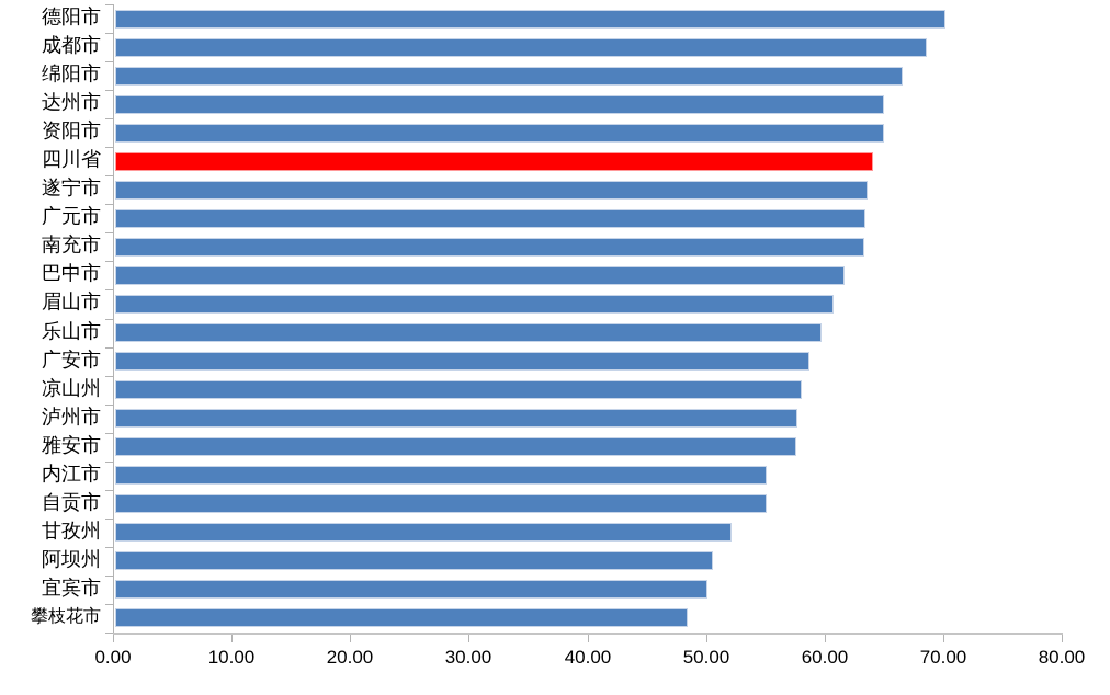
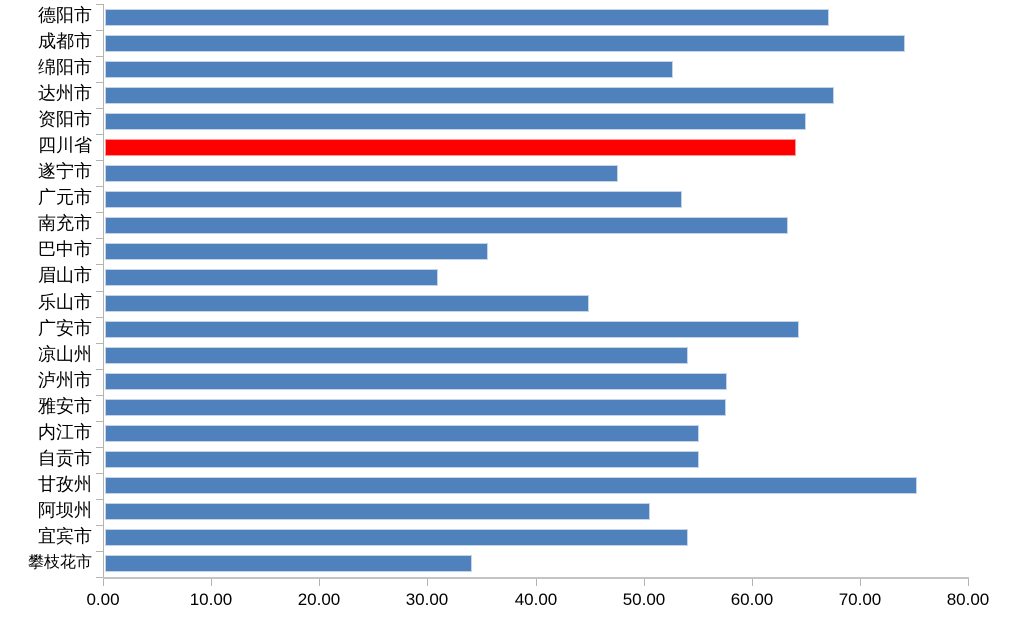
德阳市: 70.0 -> 67.0
成都市: 68.4 -> 74.0
绵阳市: 66.4 -> 52.5
达州市: 64.8 -> 67.4
遂宁市: 63.4 -> 47.4
广元市: 63.3 -> 53.4
巴中市: 61.5 -> 35.4
眉山市: 60.6 -> 30.8
乐山市: 59.6 -> 44.8
广安市: 58.5 -> 64.2
凉山州: 57.9 -> 53.9
甘孜州: 52.0 -> 75.1
宜宾市: 49.9 -> 53.9
攀枝花市: 48.3 -> 33.9
